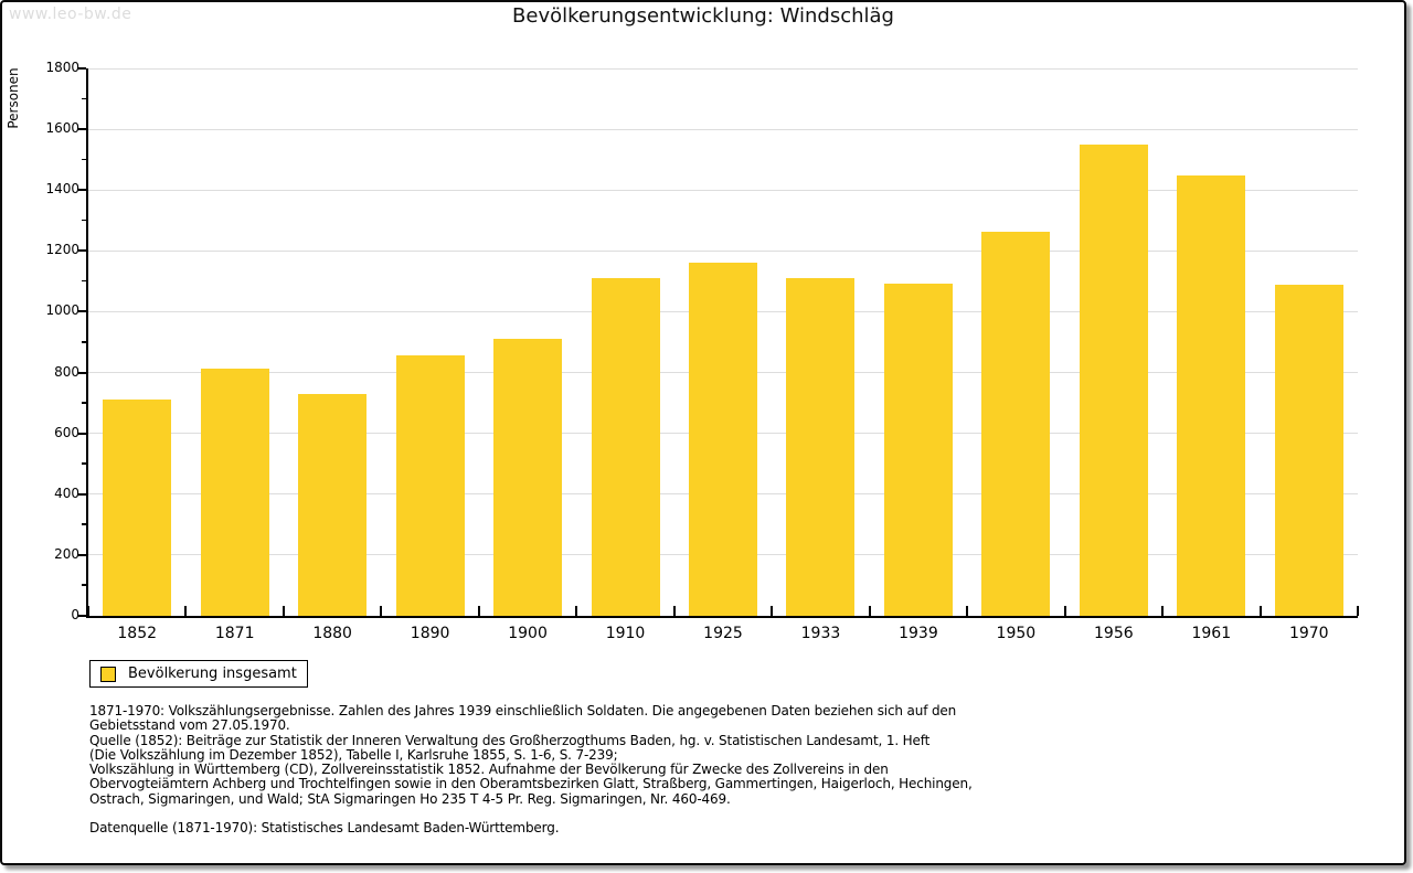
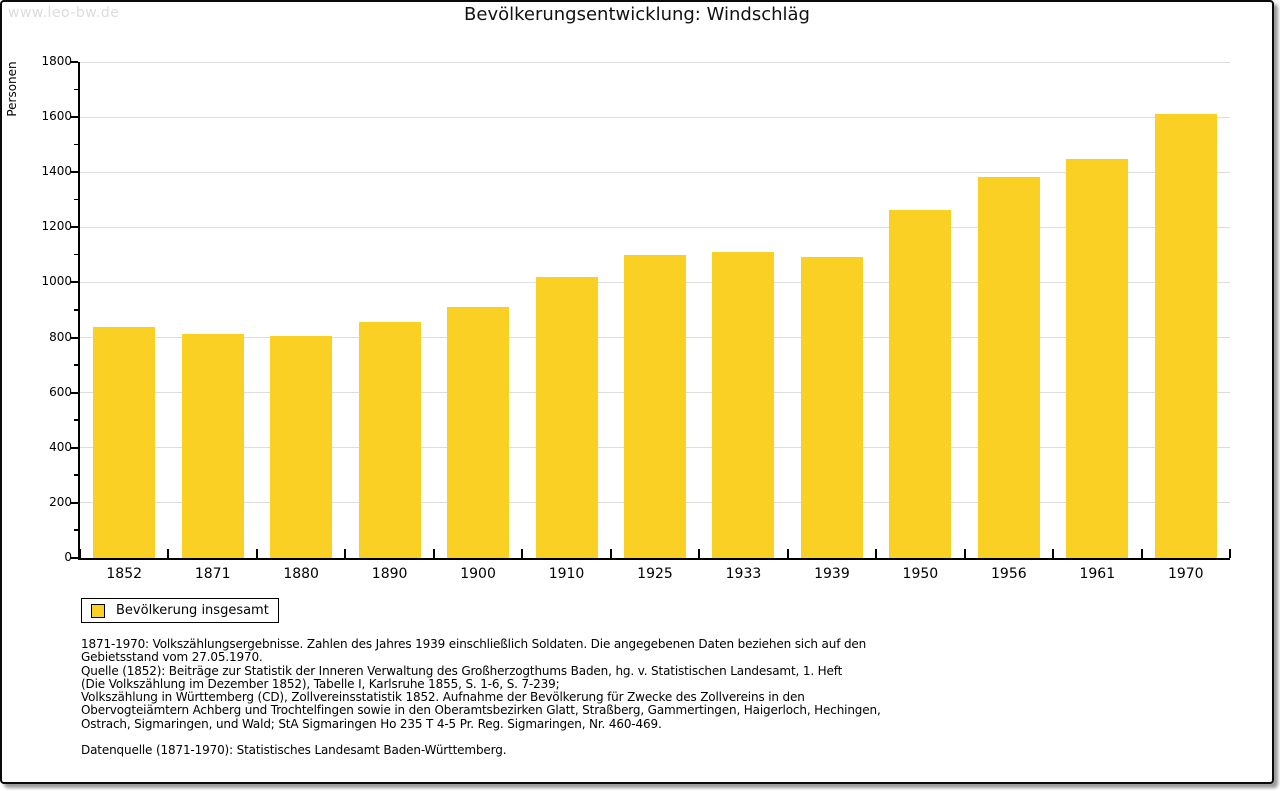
1852: 710 -> 840
1880: 730 -> 800
1910: 1110 -> 1020
1925: 1160 -> 1100
1956: 1550 -> 1380
1970: 1090 -> 1610
